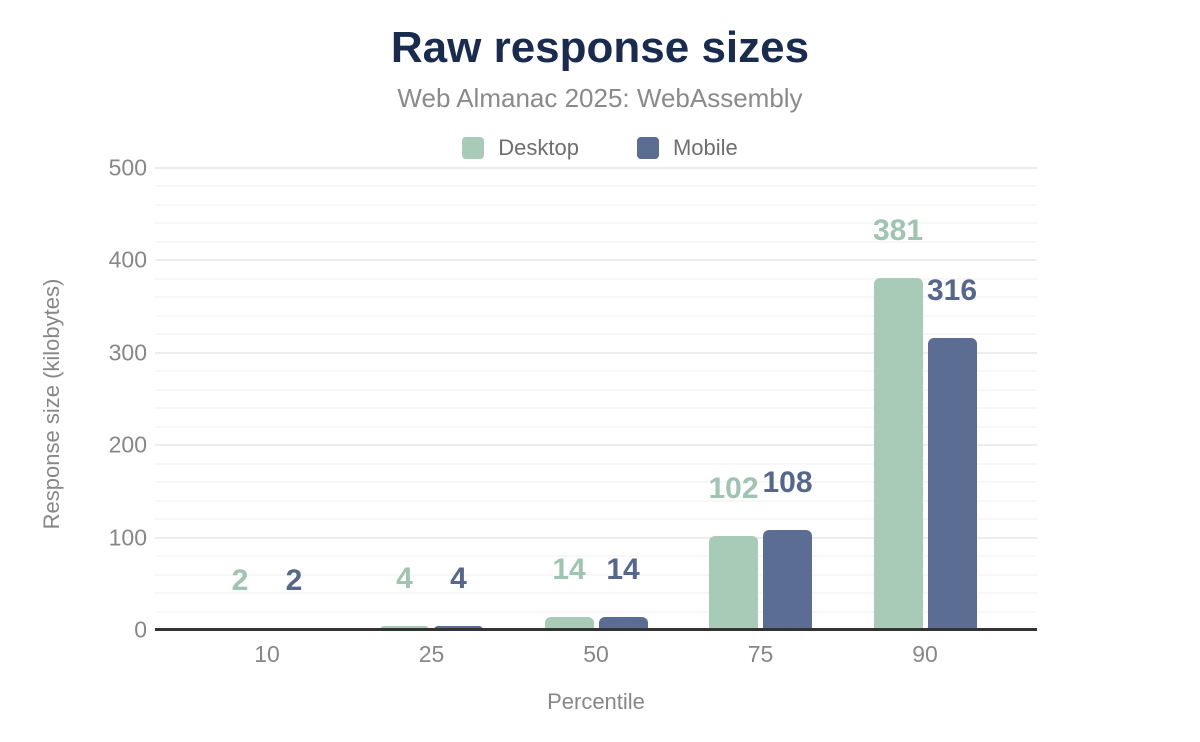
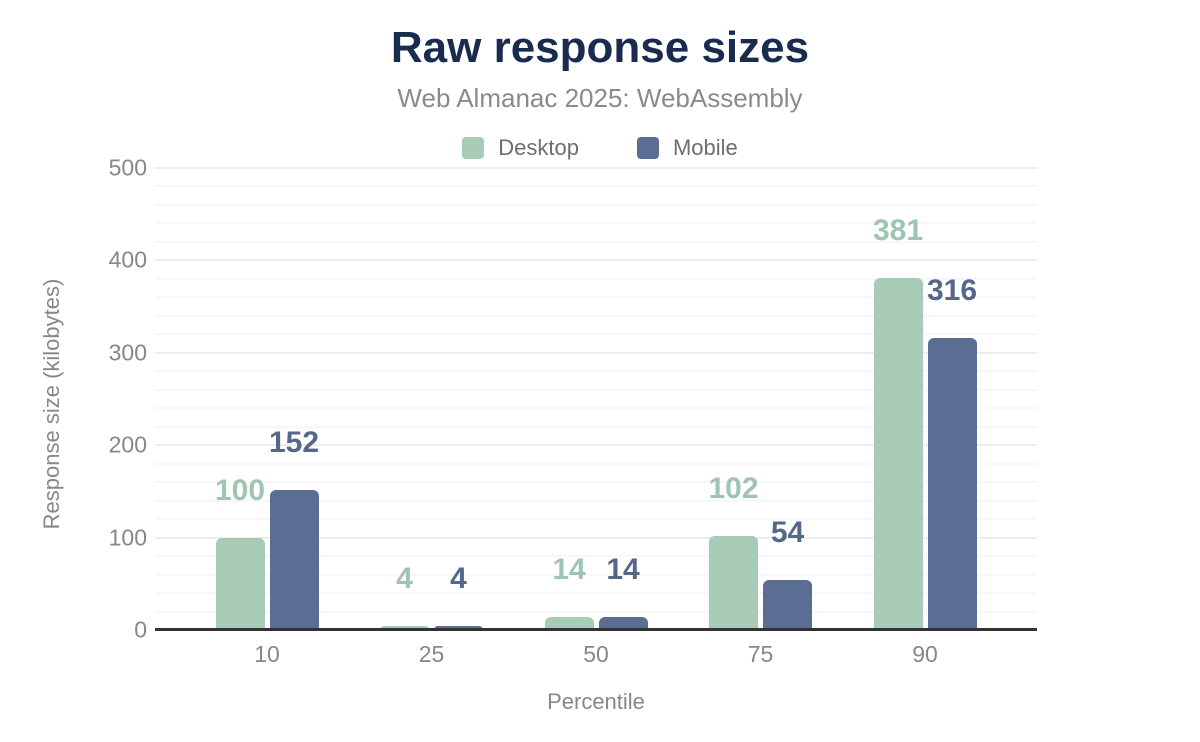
Desktop/10: 2 -> 100
Mobile/10: 2 -> 152
Mobile/75: 108 -> 54
